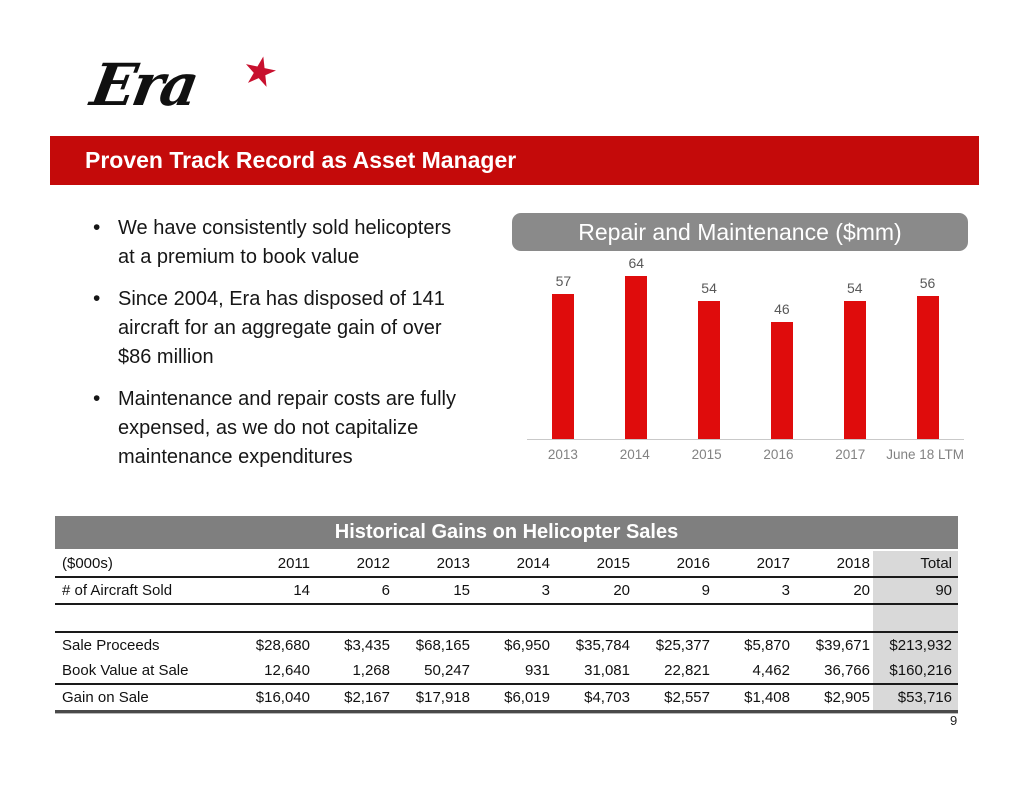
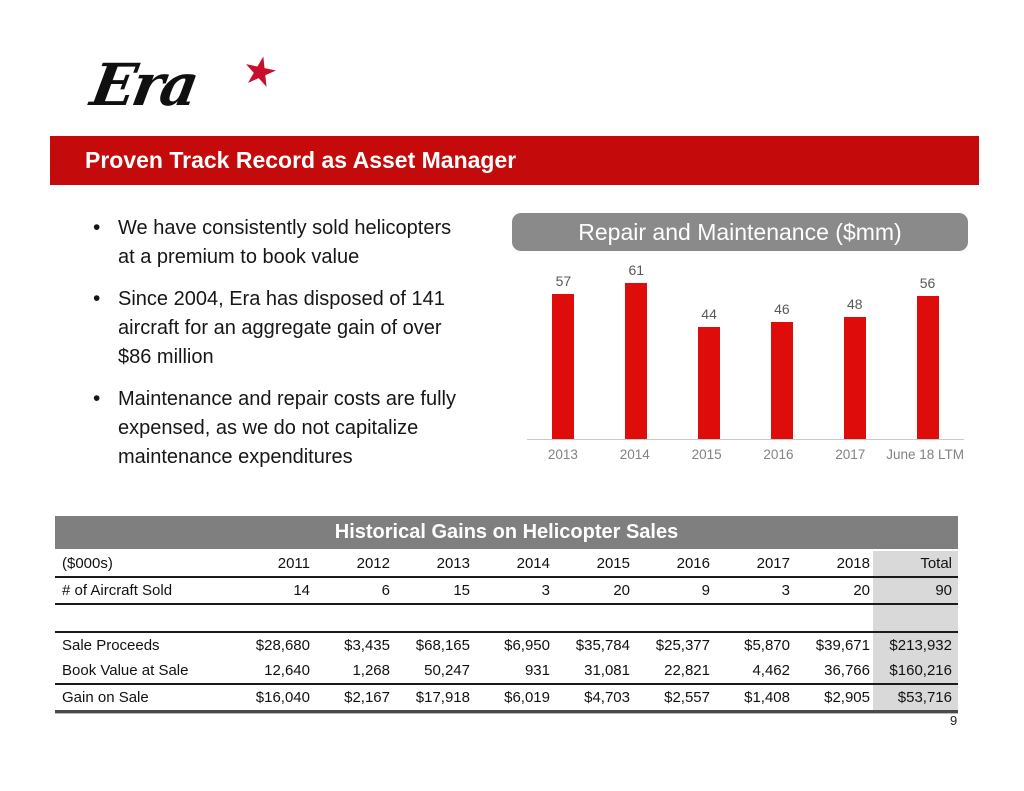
2014: 64 -> 61
2015: 54 -> 44
2017: 54 -> 48
